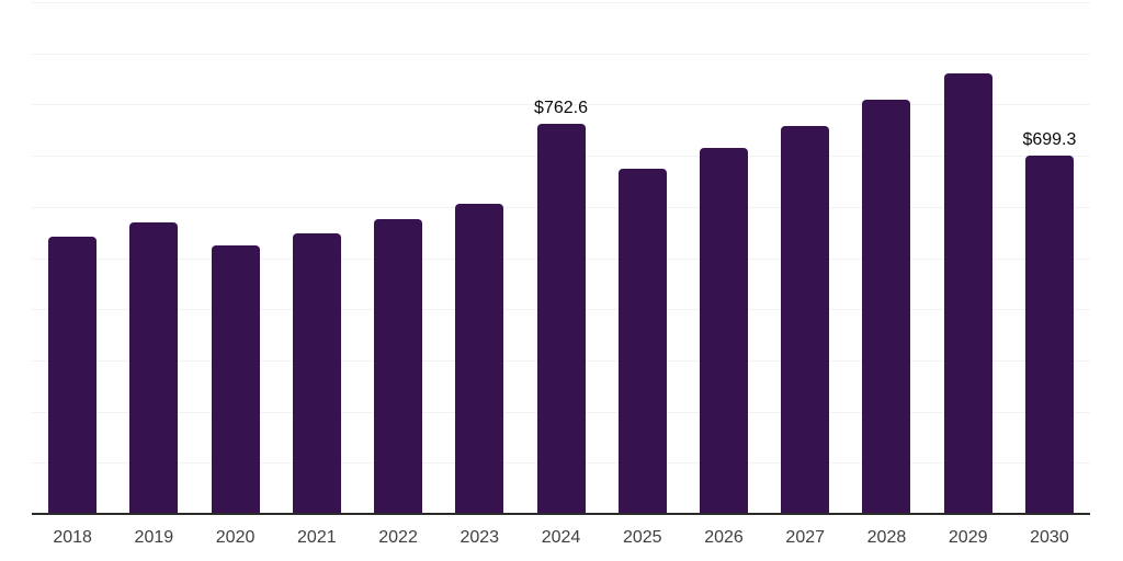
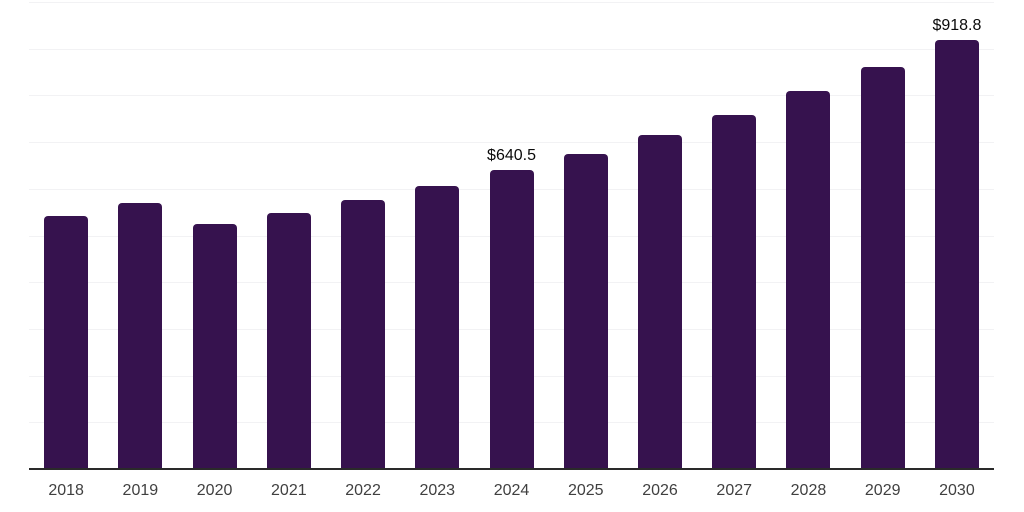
2024: $762.6 -> $640.5
2030: $699.3 -> $918.8
